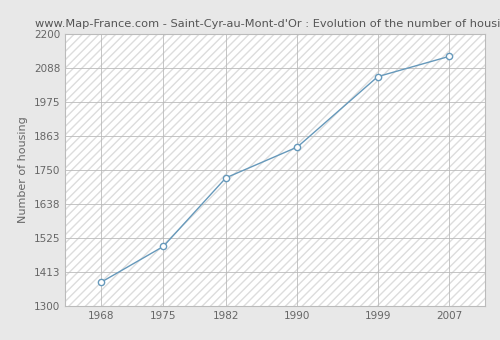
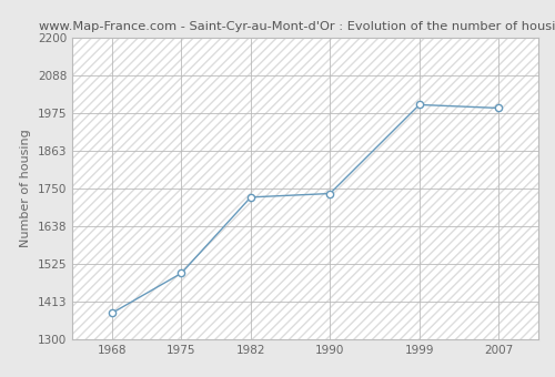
1990: 1826 -> 1735
1999: 2059 -> 2000
2007: 2126 -> 1990
